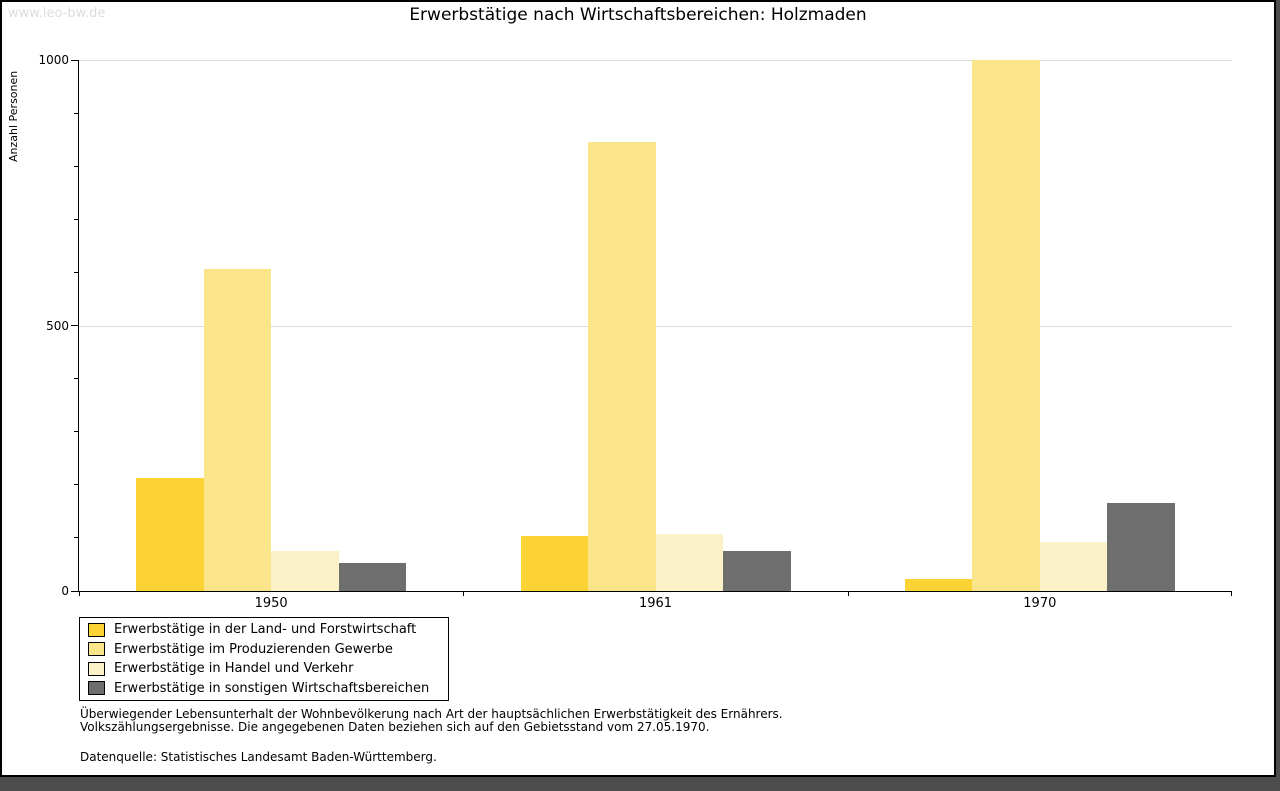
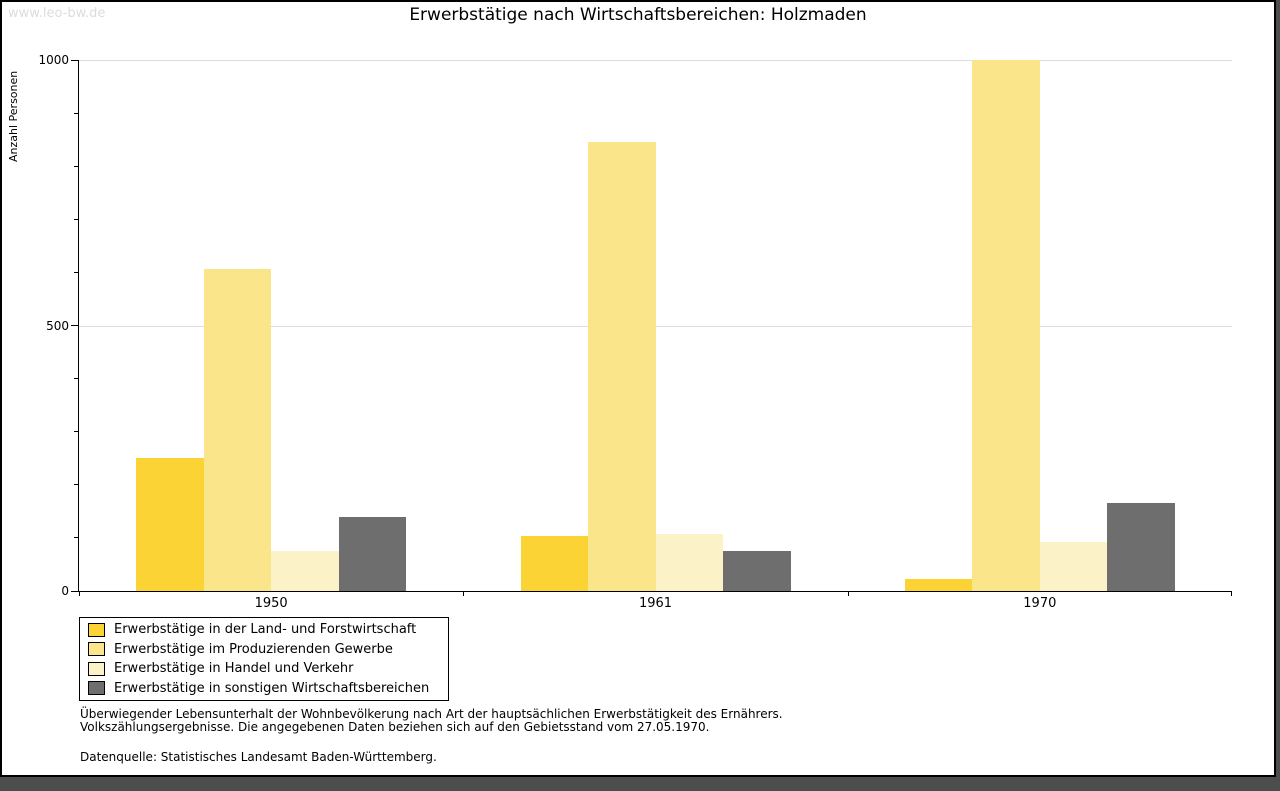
Erwerbstätige in der Land- und Forstwirtschaft/1950: 210 -> 250
Erwerbstätige in sonstigen Wirtschaftsbereichen/1950: 50 -> 140
